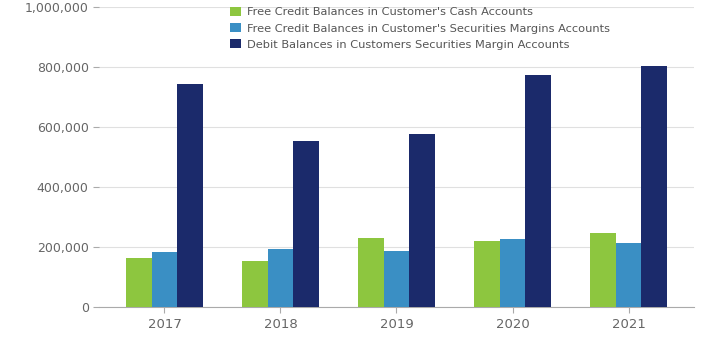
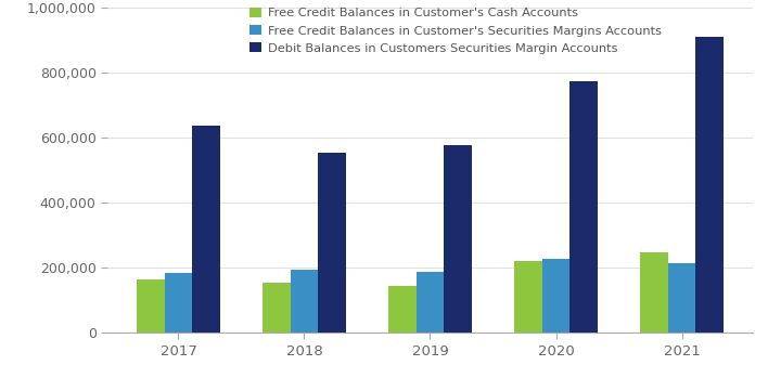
Debit Balances in Customers Securities Margin Accounts/2017: 745,000 -> 638,000
Free Credit Balances in Customer's Cash Accounts/2019: 230,000 -> 143,000
Debit Balances in Customers Securities Margin Accounts/2021: 805,000 -> 910,000
